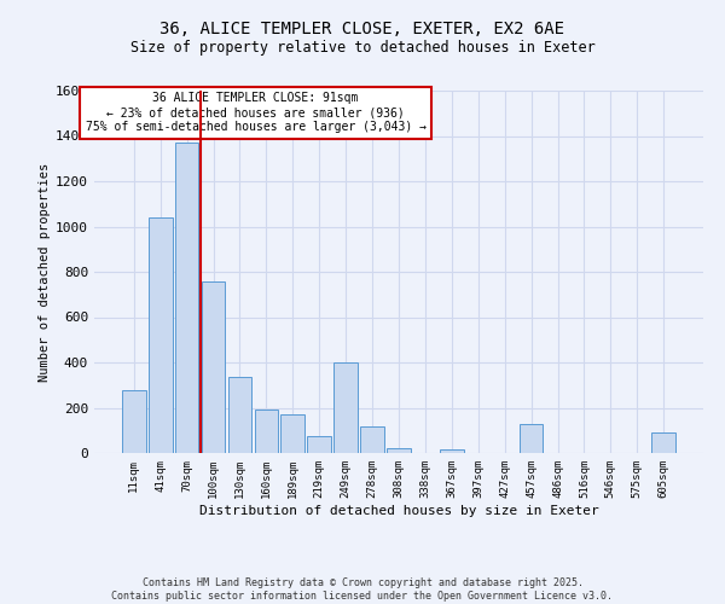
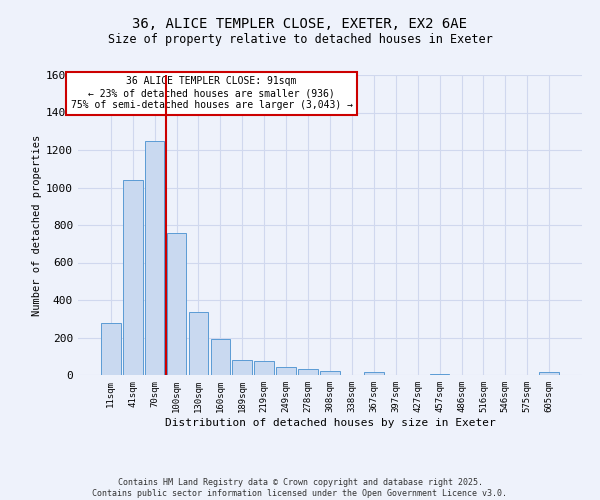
70sqm: 1370 -> 1250
189sqm: 170 -> 80
249sqm: 400 -> 40
278sqm: 120 -> 30
457sqm: 130 -> 0
605sqm: 90 -> 20
